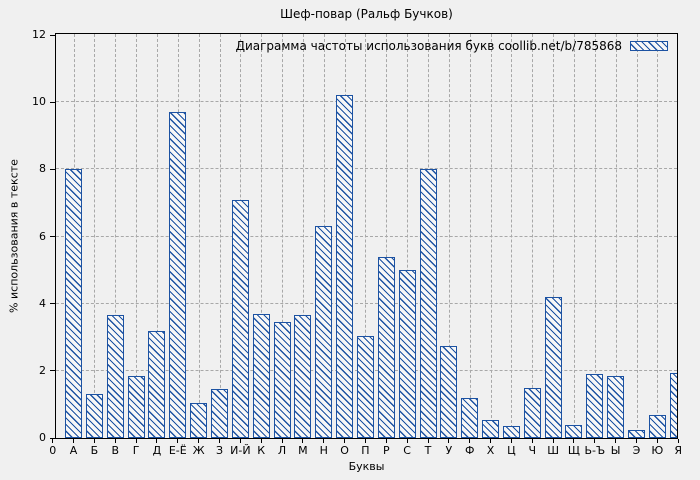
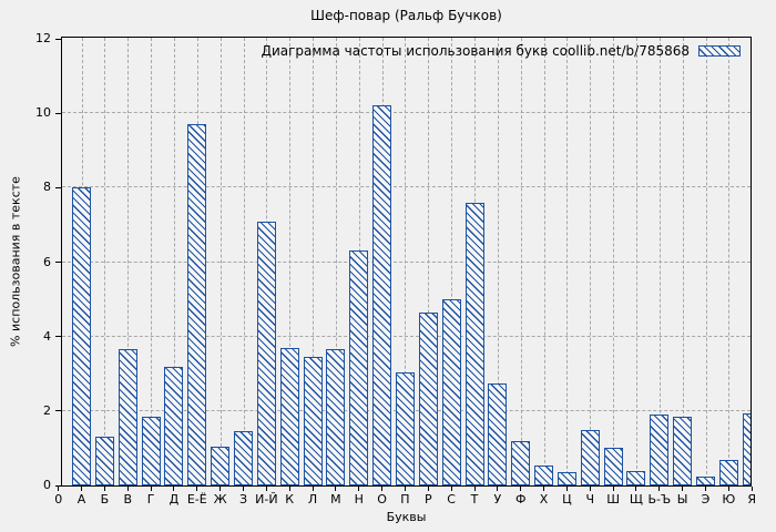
Р: 5.4 -> 4.7
Т: 8.0 -> 7.6
Ш: 4.2 -> 1.0
